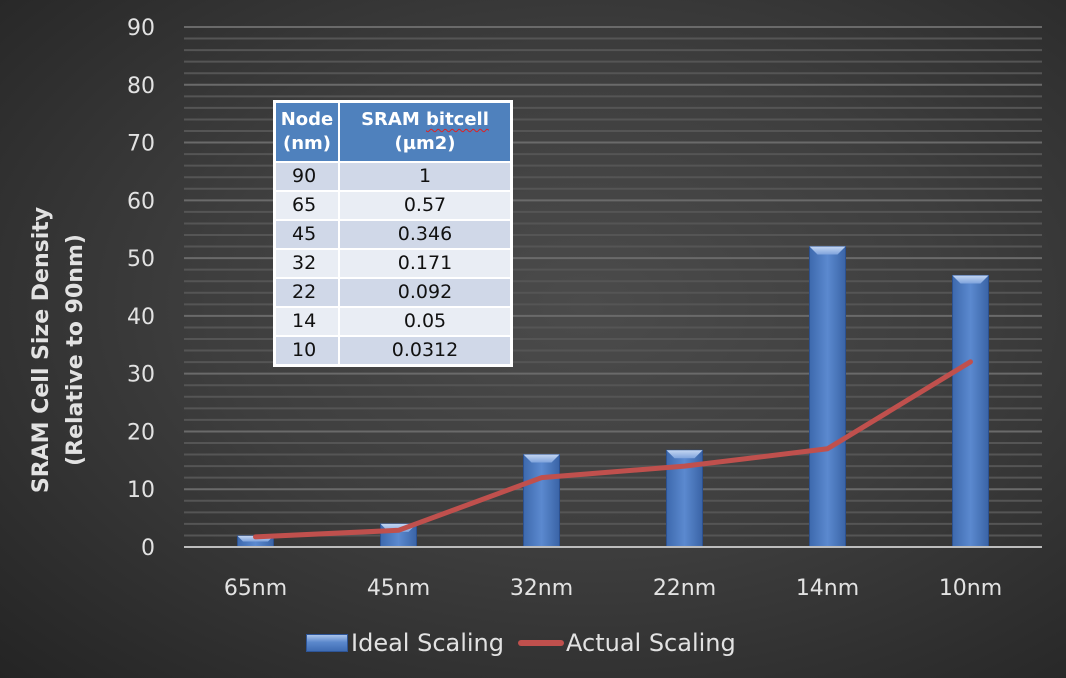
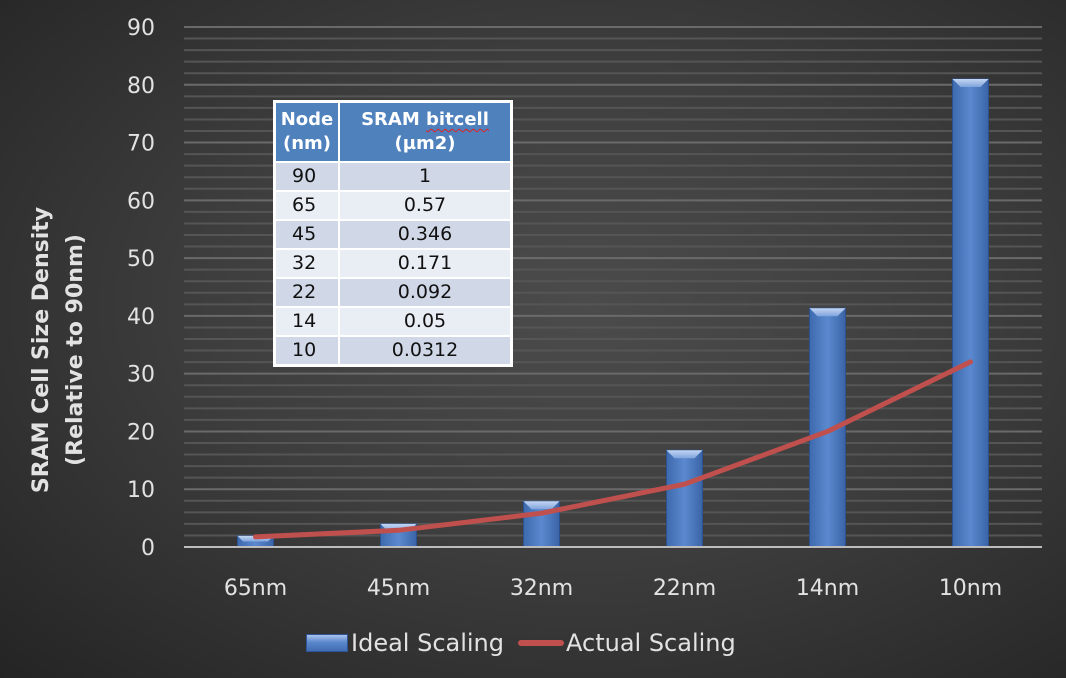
Ideal Scaling/32nm: 16 -> 8
Actual Scaling/32nm: 12 -> 6
Actual Scaling/22nm: 14 -> 11
Ideal Scaling/14nm: 52 -> 41
Actual Scaling/14nm: 17 -> 20
Ideal Scaling/10nm: 47 -> 81
